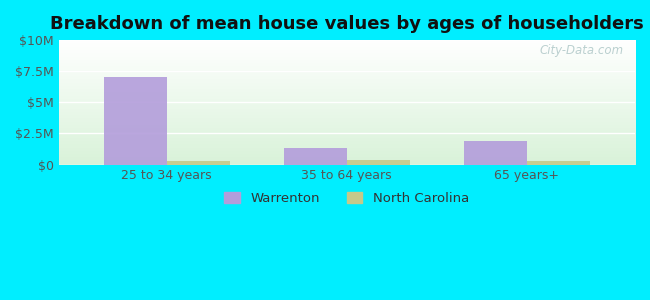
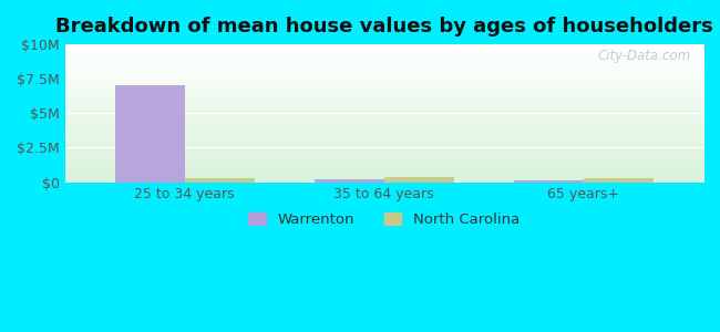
Warrenton/35 to 64 years: $1.3M -> $0.2M
Warrenton/65 years+: $1.9M -> $0.1M
